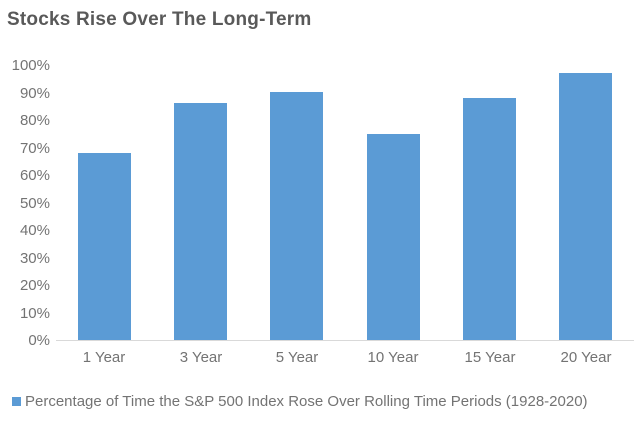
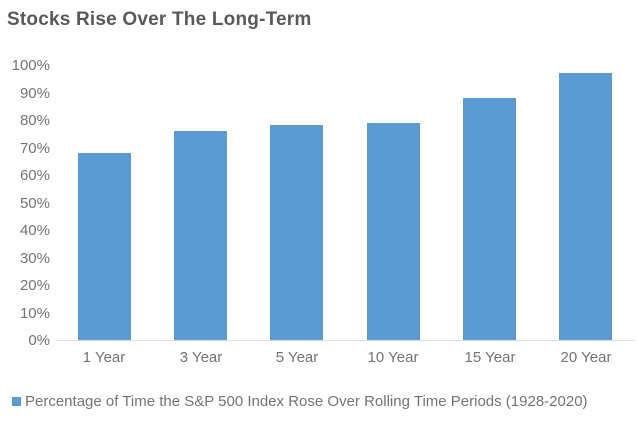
3 Year: 86% -> 76%
5 Year: 90% -> 78%
10 Year: 75% -> 79%
